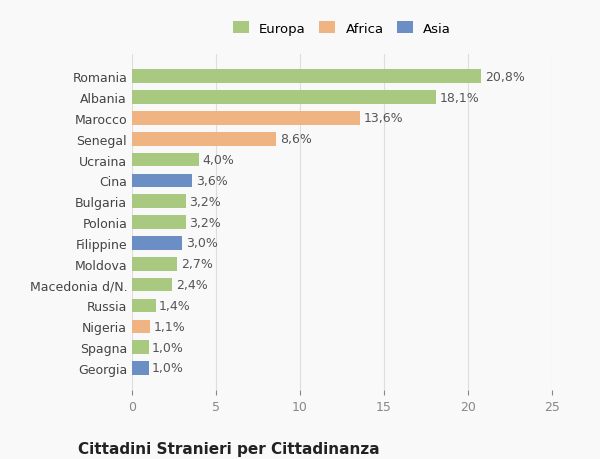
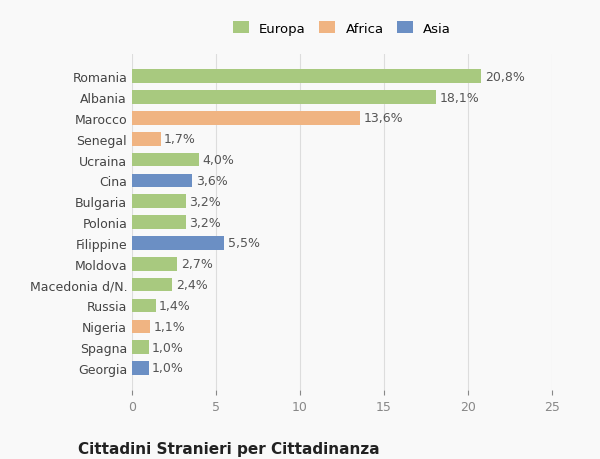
Senegal: 8,6% -> 1,7%
Filippine: 3,0% -> 5,5%
